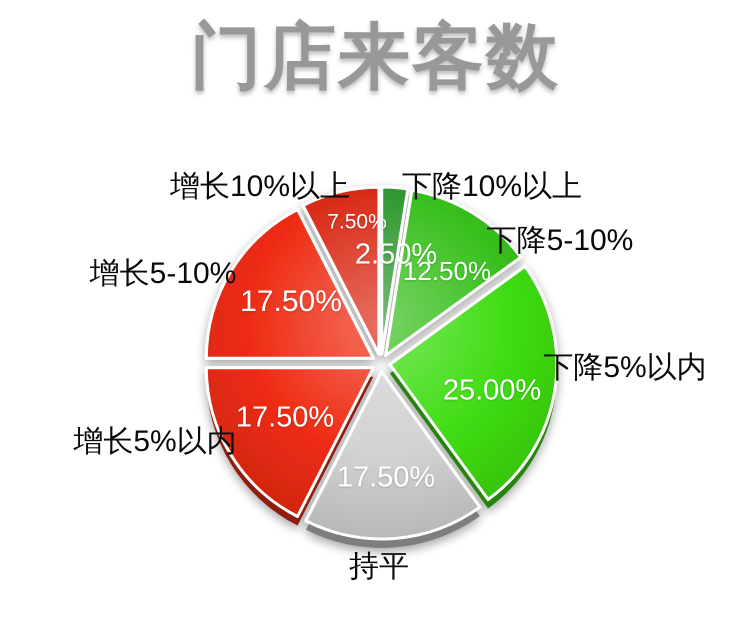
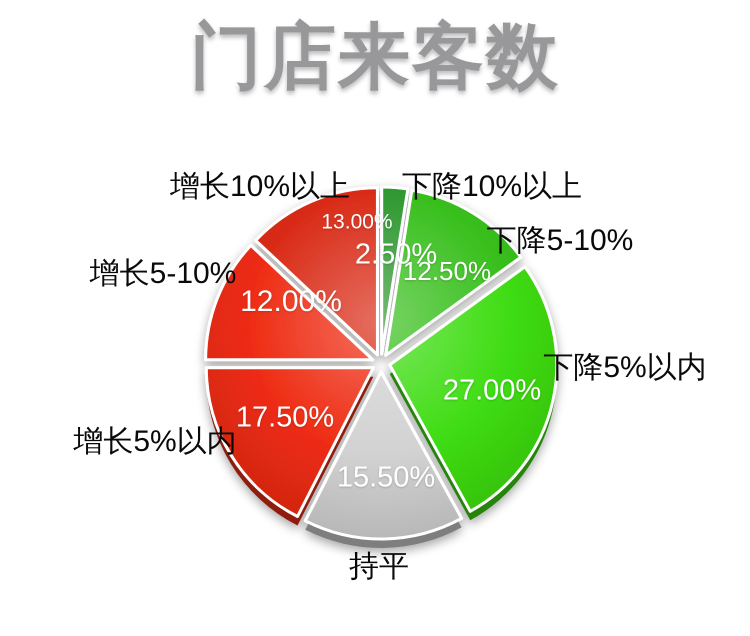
下降5%以内: 25.00% -> 27.00%
持平: 17.50% -> 15.50%
增长5-10%: 17.50% -> 12.00%
增长10%以上: 7.50% -> 13.00%
